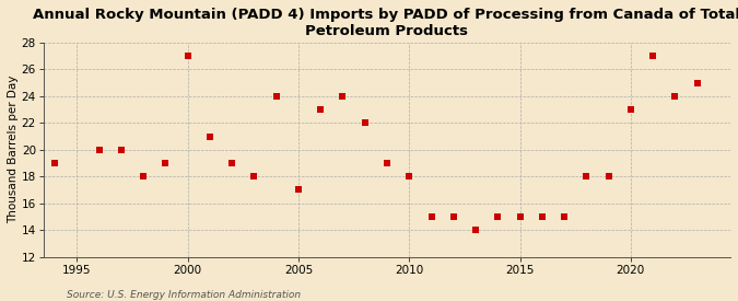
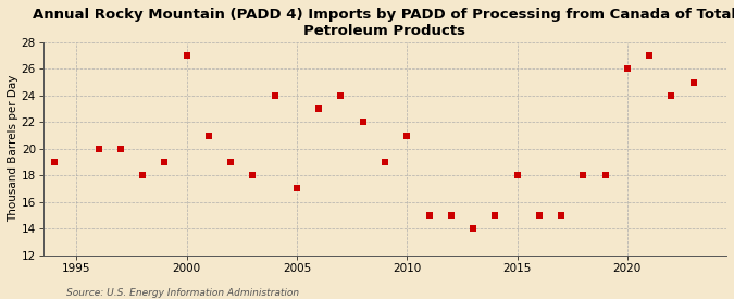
2010: 18 -> 21
2015: 15 -> 18
2020: 23 -> 26
